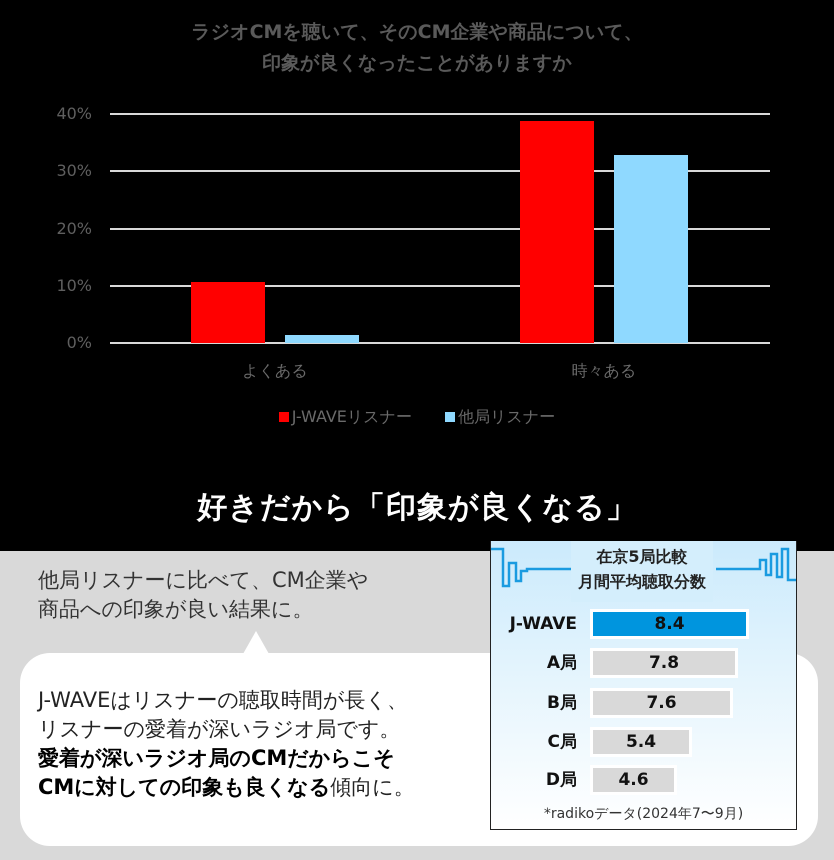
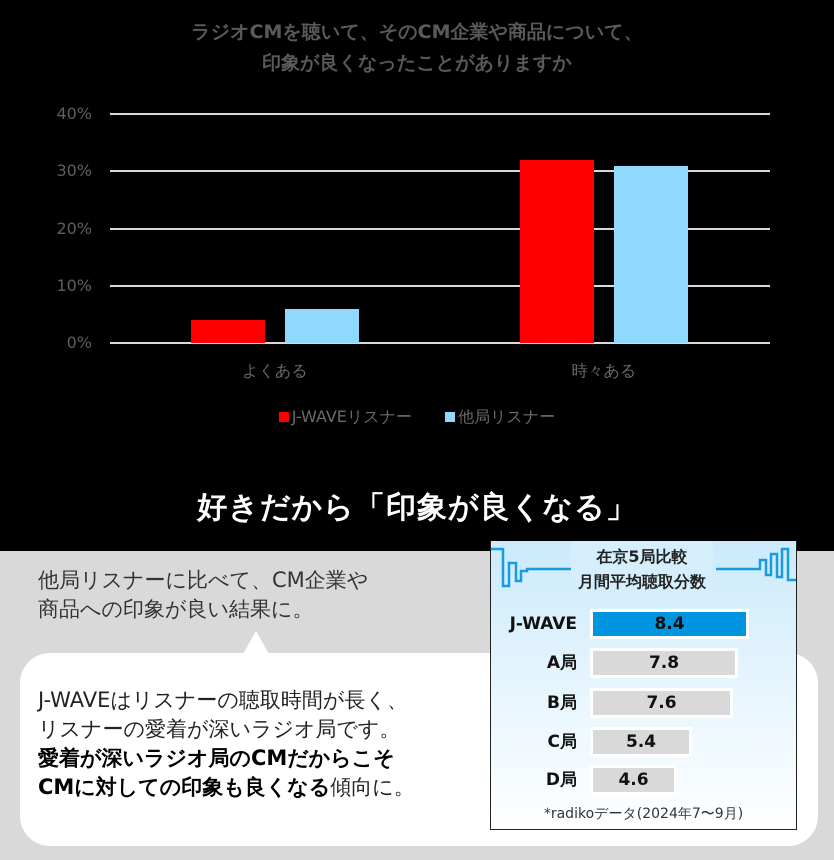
J-WAVEリスナー/よくある: 11% -> 4%
他局リスナー/よくある: 1% -> 6%
J-WAVEリスナー/時々ある: 39% -> 32%
他局リスナー/時々ある: 33% -> 31%
